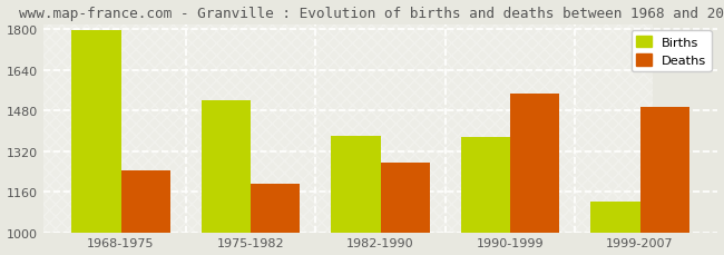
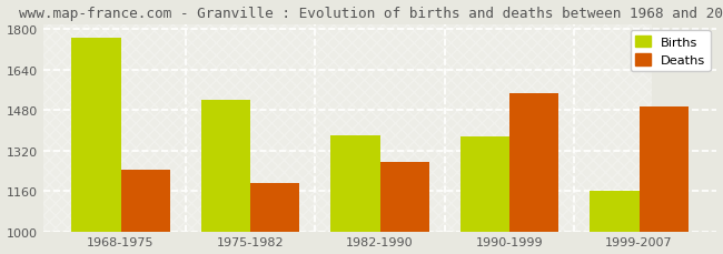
Births/1968-1975: 1794 -> 1765
Births/1999-2007: 1122 -> 1160
